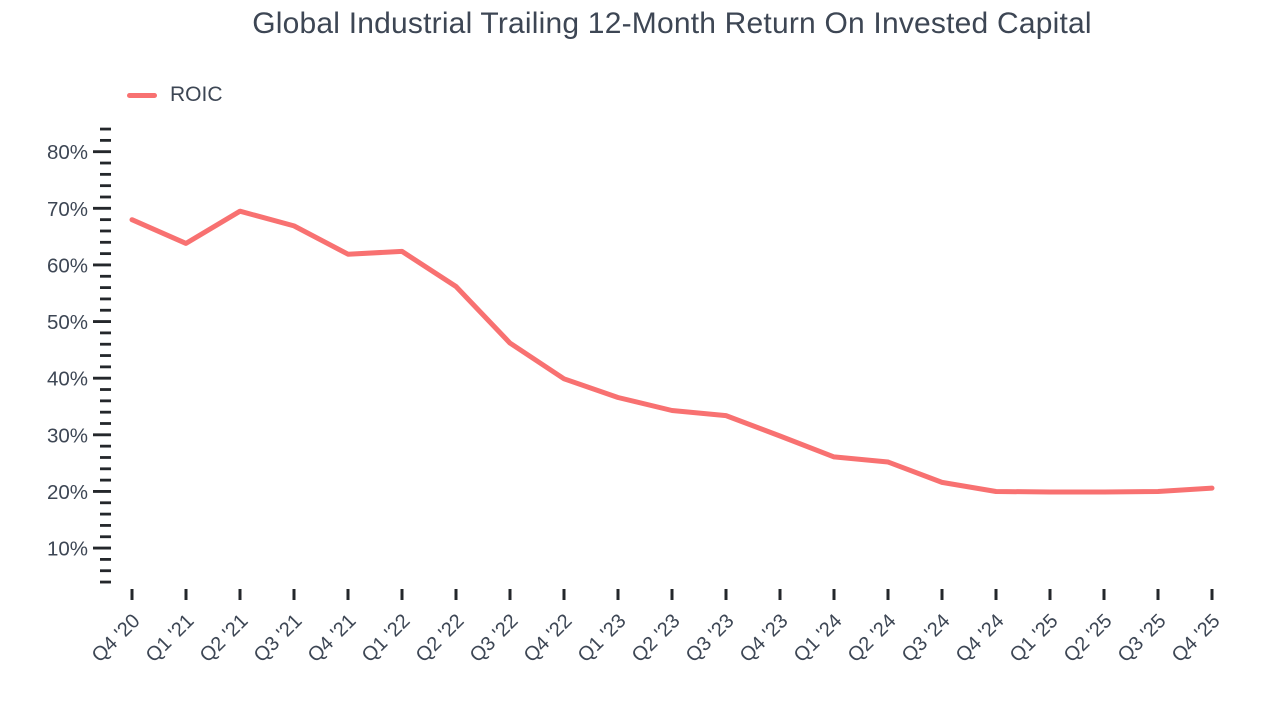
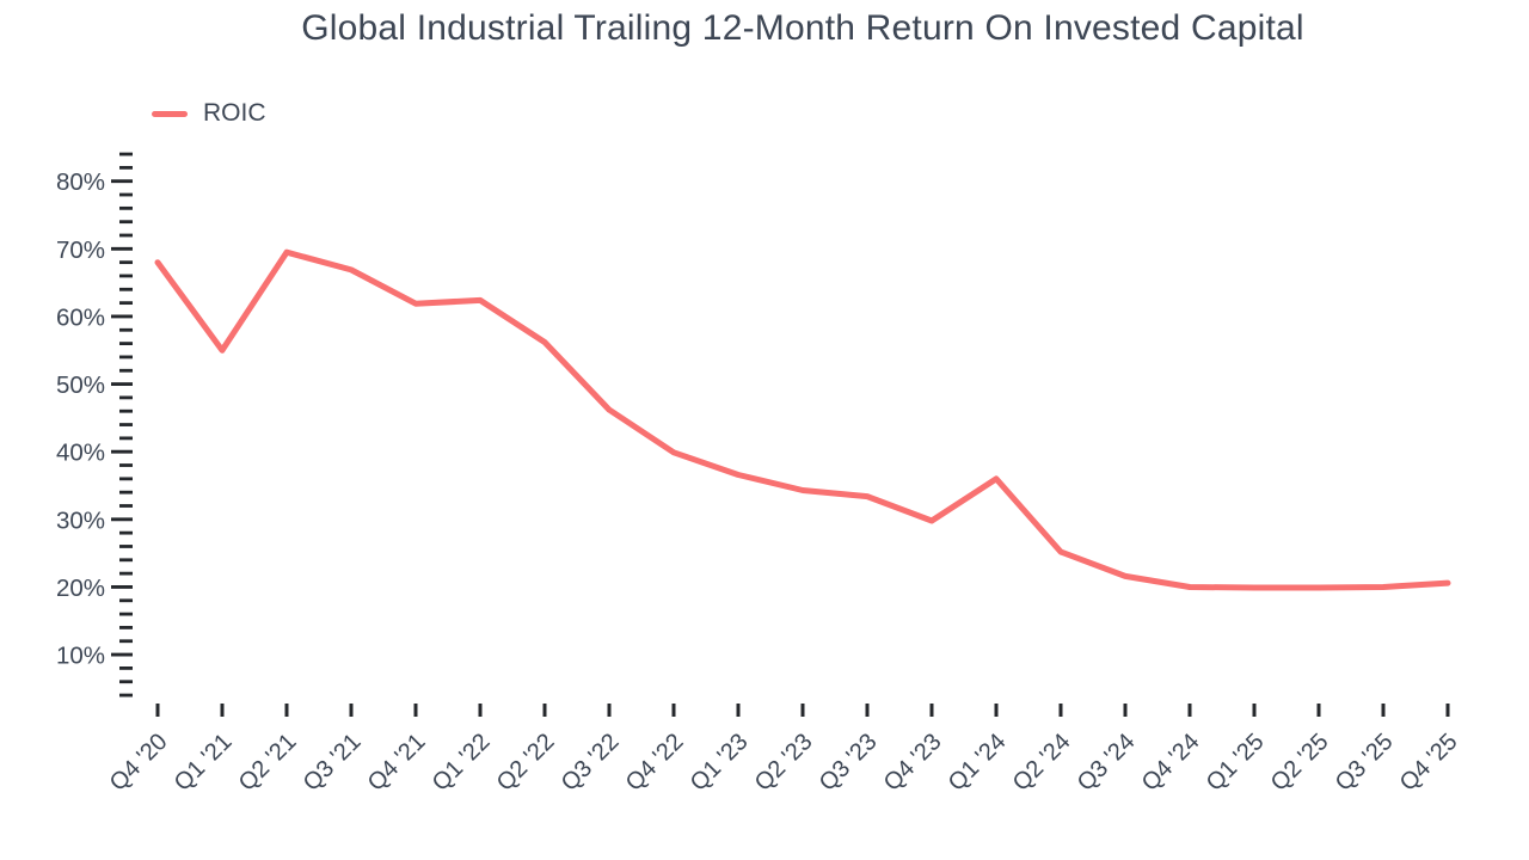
Q1 '21: 64% -> 55%
Q1 '24: 26% -> 36%
